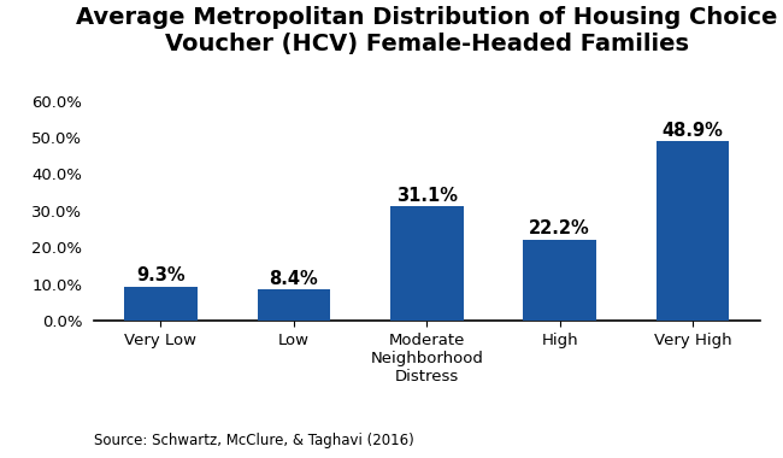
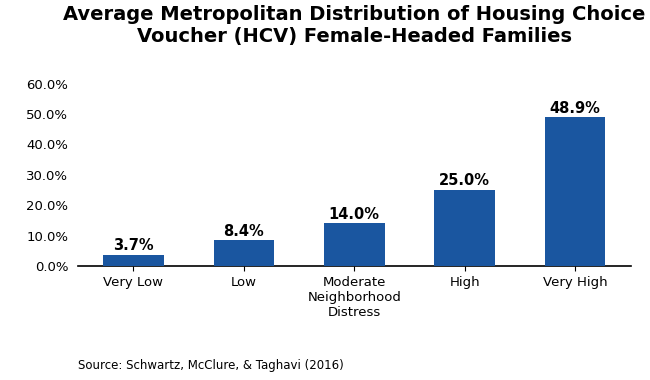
Very Low: 9.3% -> 3.7%
Moderate Neighborhood Distress: 31.1% -> 14.0%
High: 22.2% -> 25.0%
